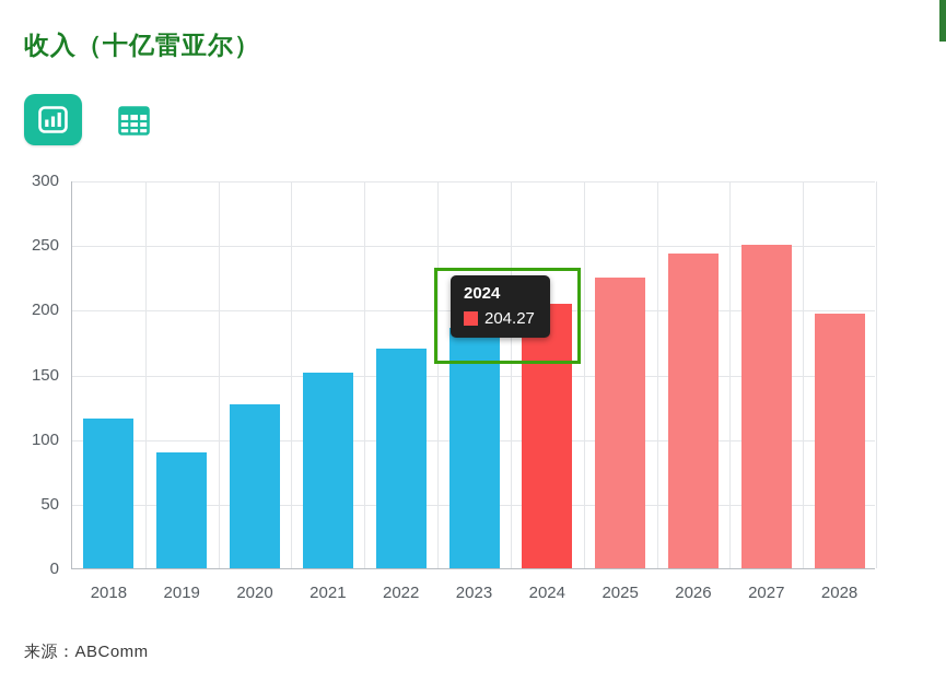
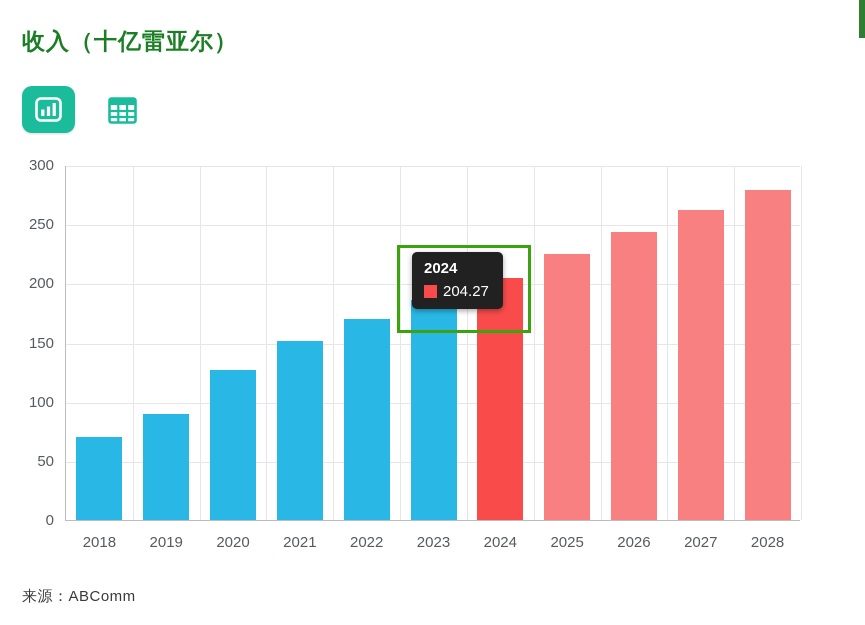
2018: 116 -> 70
2027: 250 -> 262
2028: 197 -> 279
